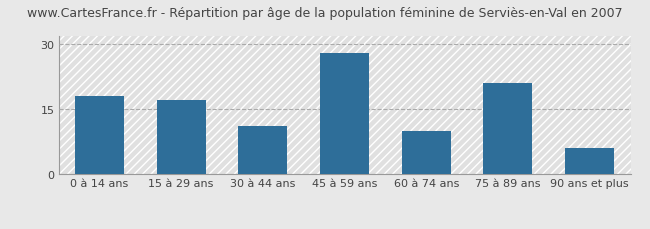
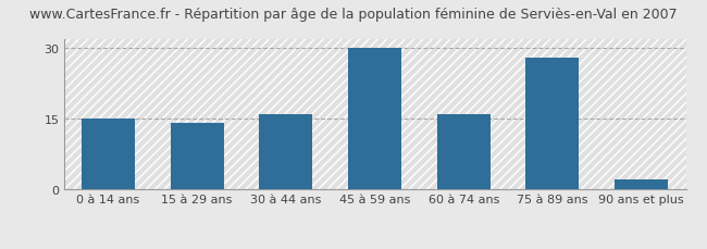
0 à 14 ans: 18 -> 15
15 à 29 ans: 17 -> 14
30 à 44 ans: 11 -> 16
45 à 59 ans: 28 -> 30
60 à 74 ans: 10 -> 16
75 à 89 ans: 21 -> 28
90 ans et plus: 6 -> 2
